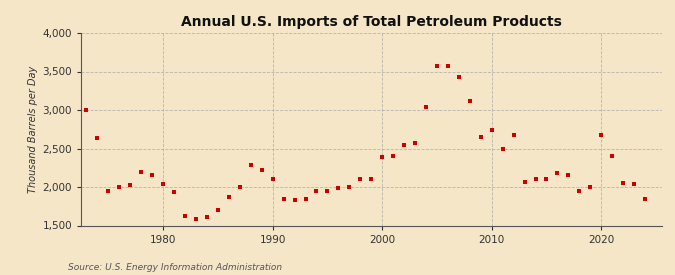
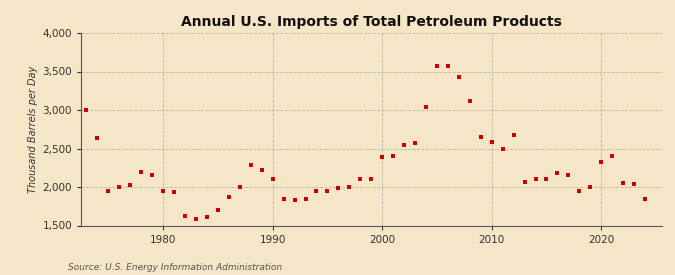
1980: 2,040 -> 1,950
2010: 2,740 -> 2,580
2020: 2,680 -> 2,330
